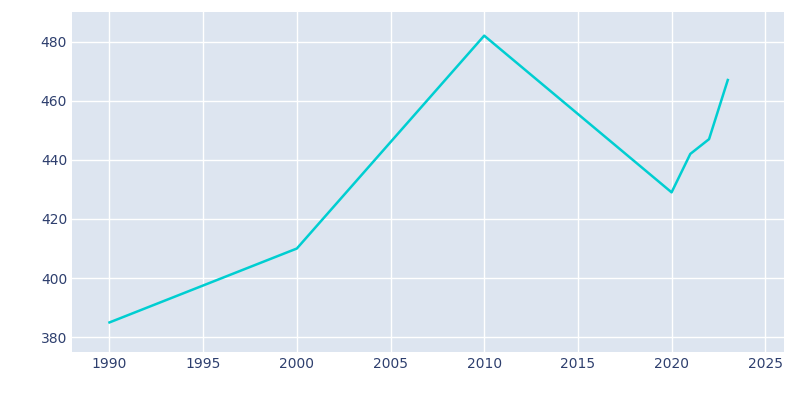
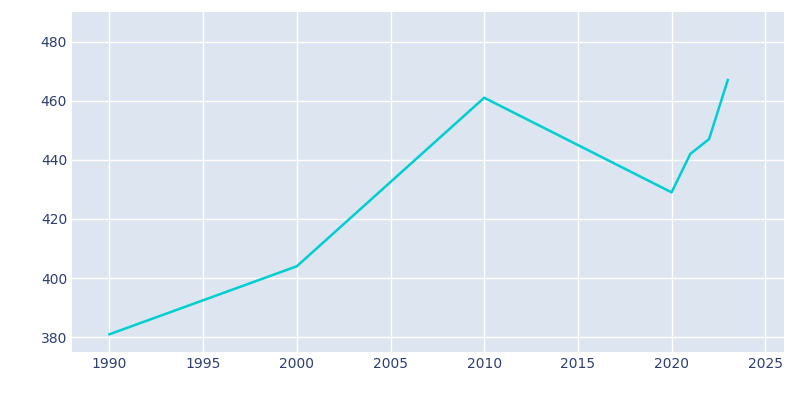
1990: 385 -> 381
2000: 410 -> 404
2010: 482 -> 461
